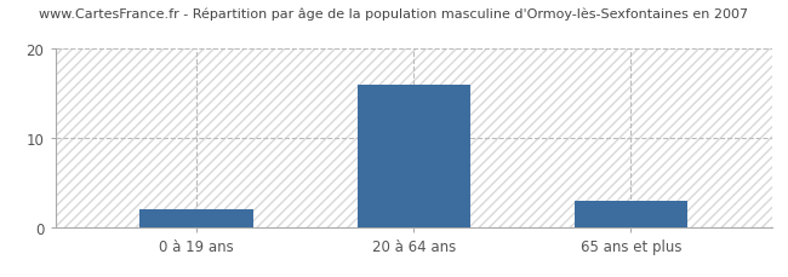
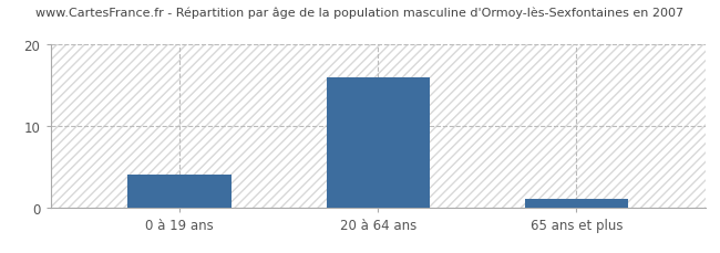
0 à 19 ans: 2 -> 4
65 ans et plus: 3 -> 1
